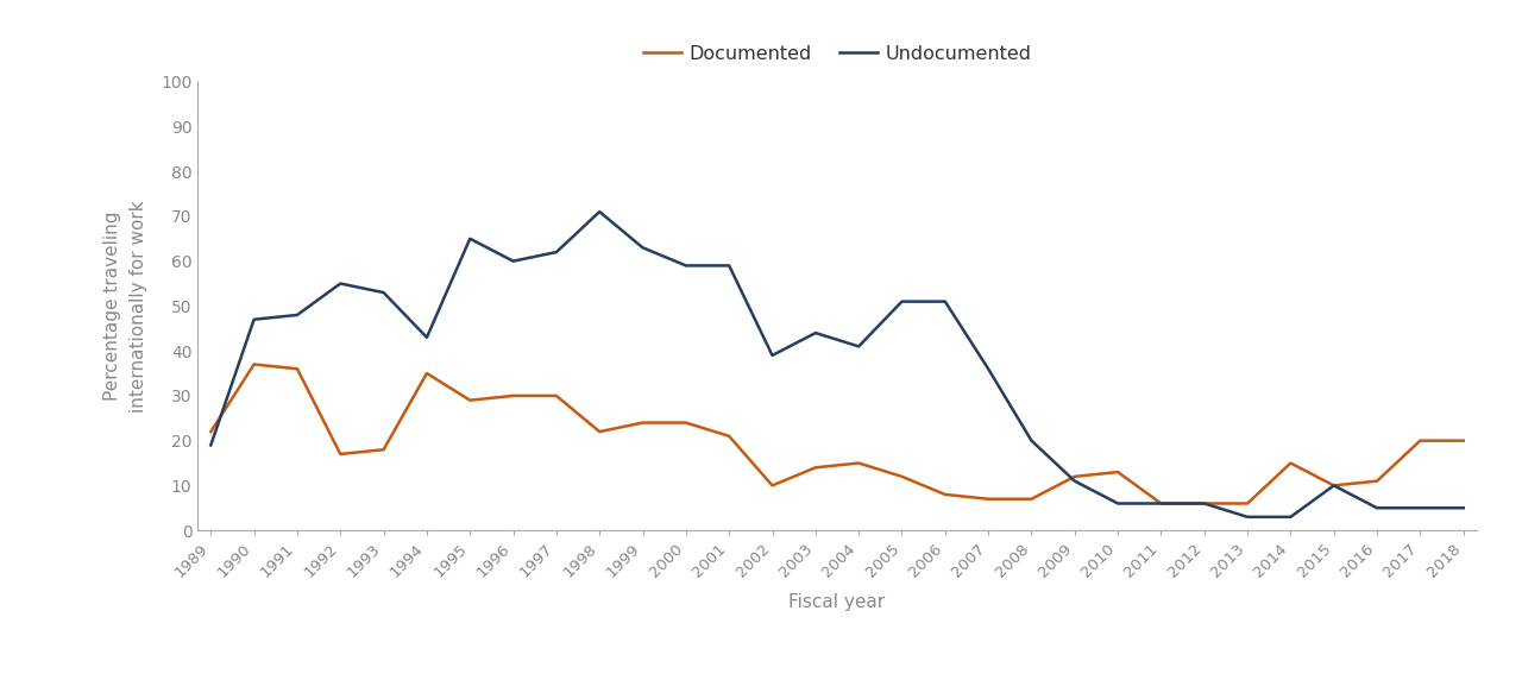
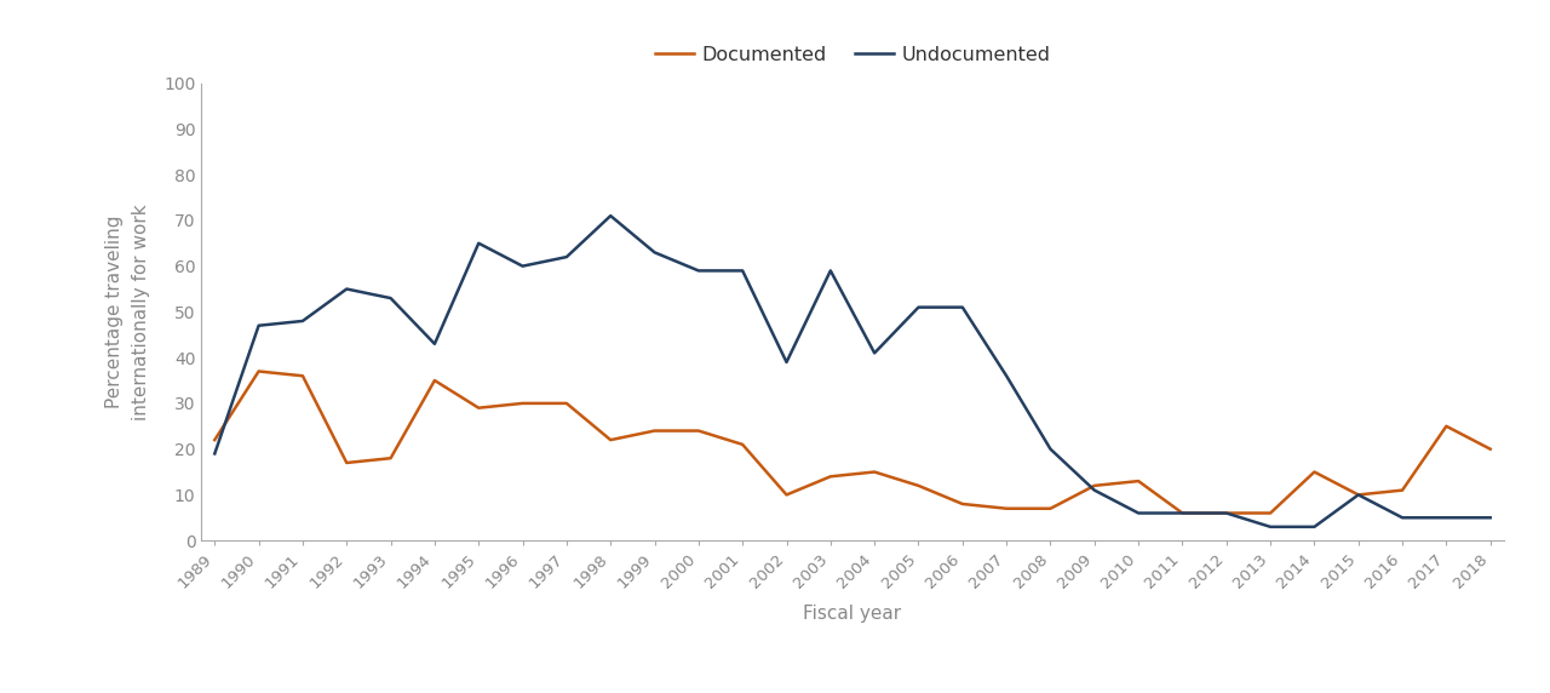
Undocumented/2003: 44 -> 59
Documented/2017: 20 -> 25
